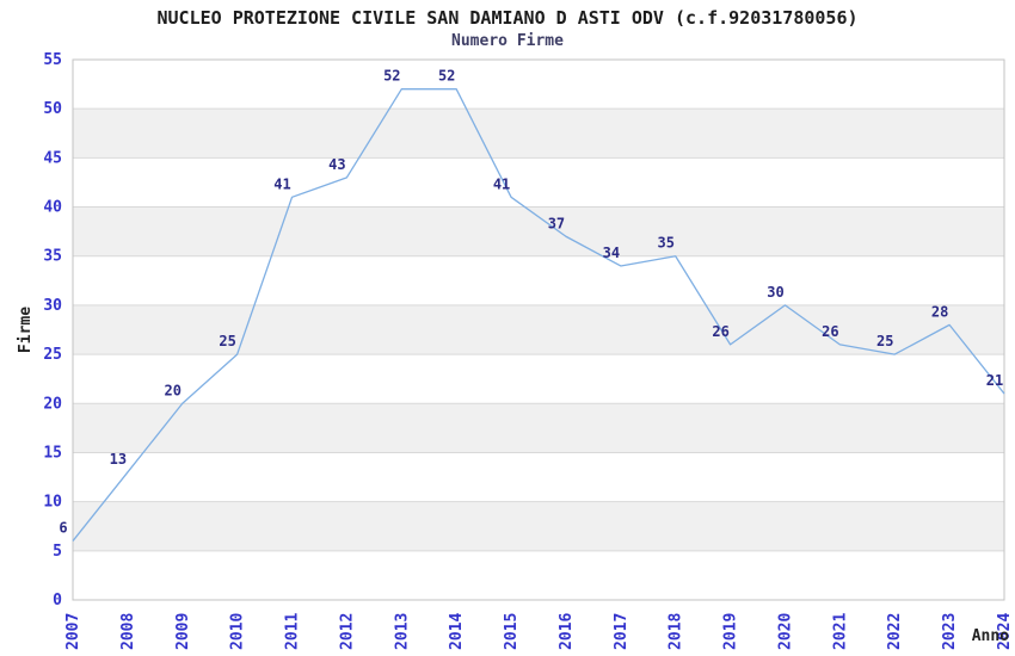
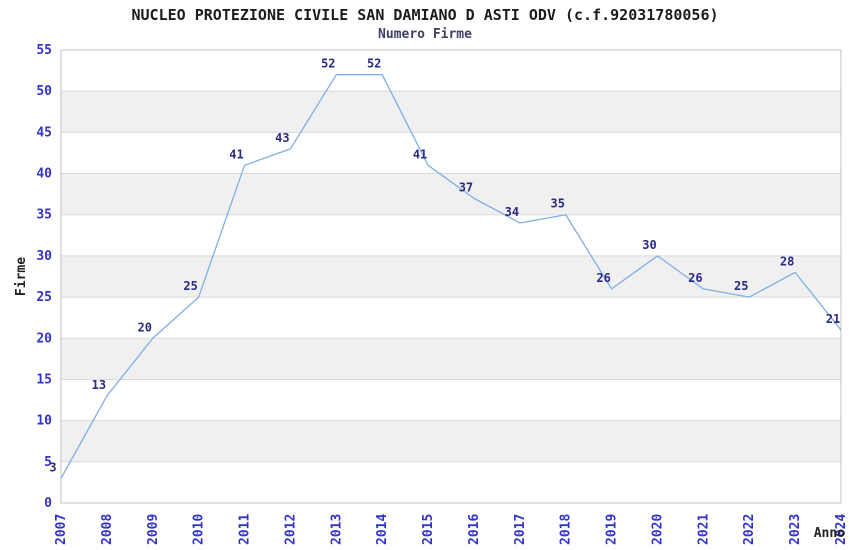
2007: 6 -> 3
